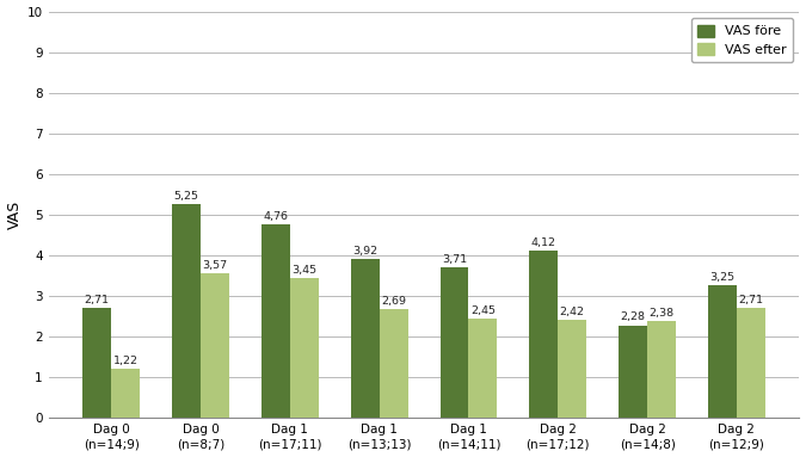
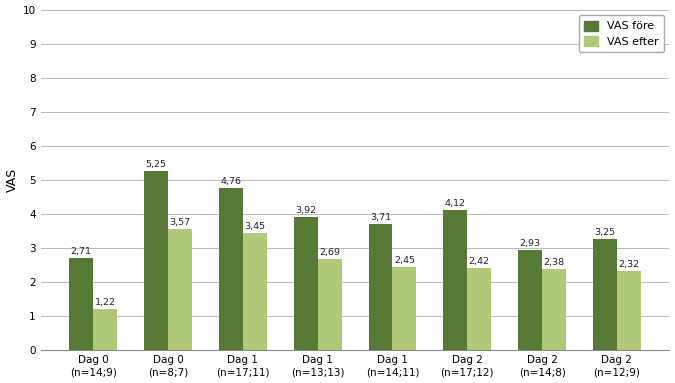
VAS före/Dag 2 (n=14;8): 2,28 -> 2,93
VAS efter/Dag 2 (n=12;9): 2,71 -> 2,32
